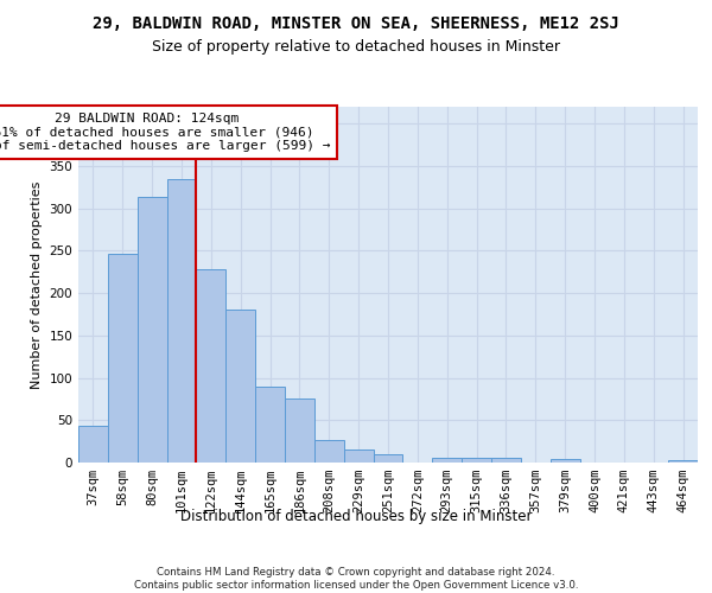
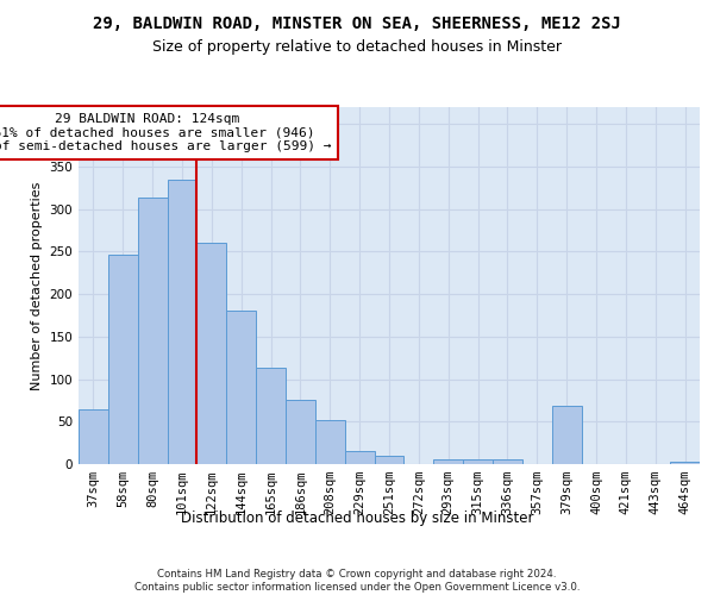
37sqm: 44 -> 64
122sqm: 228 -> 260
165sqm: 90 -> 114
208sqm: 26 -> 52
379sqm: 4 -> 68
